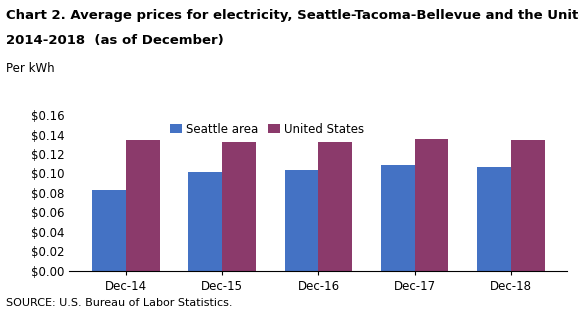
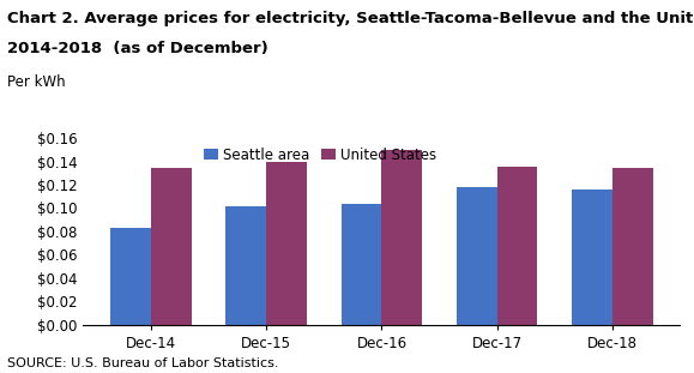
United States/Dec-15: $0.132 -> $0.140
United States/Dec-16: $0.132 -> $0.150
Seattle area/Dec-17: $0.109 -> $0.118
Seattle area/Dec-18: $0.107 -> $0.116
